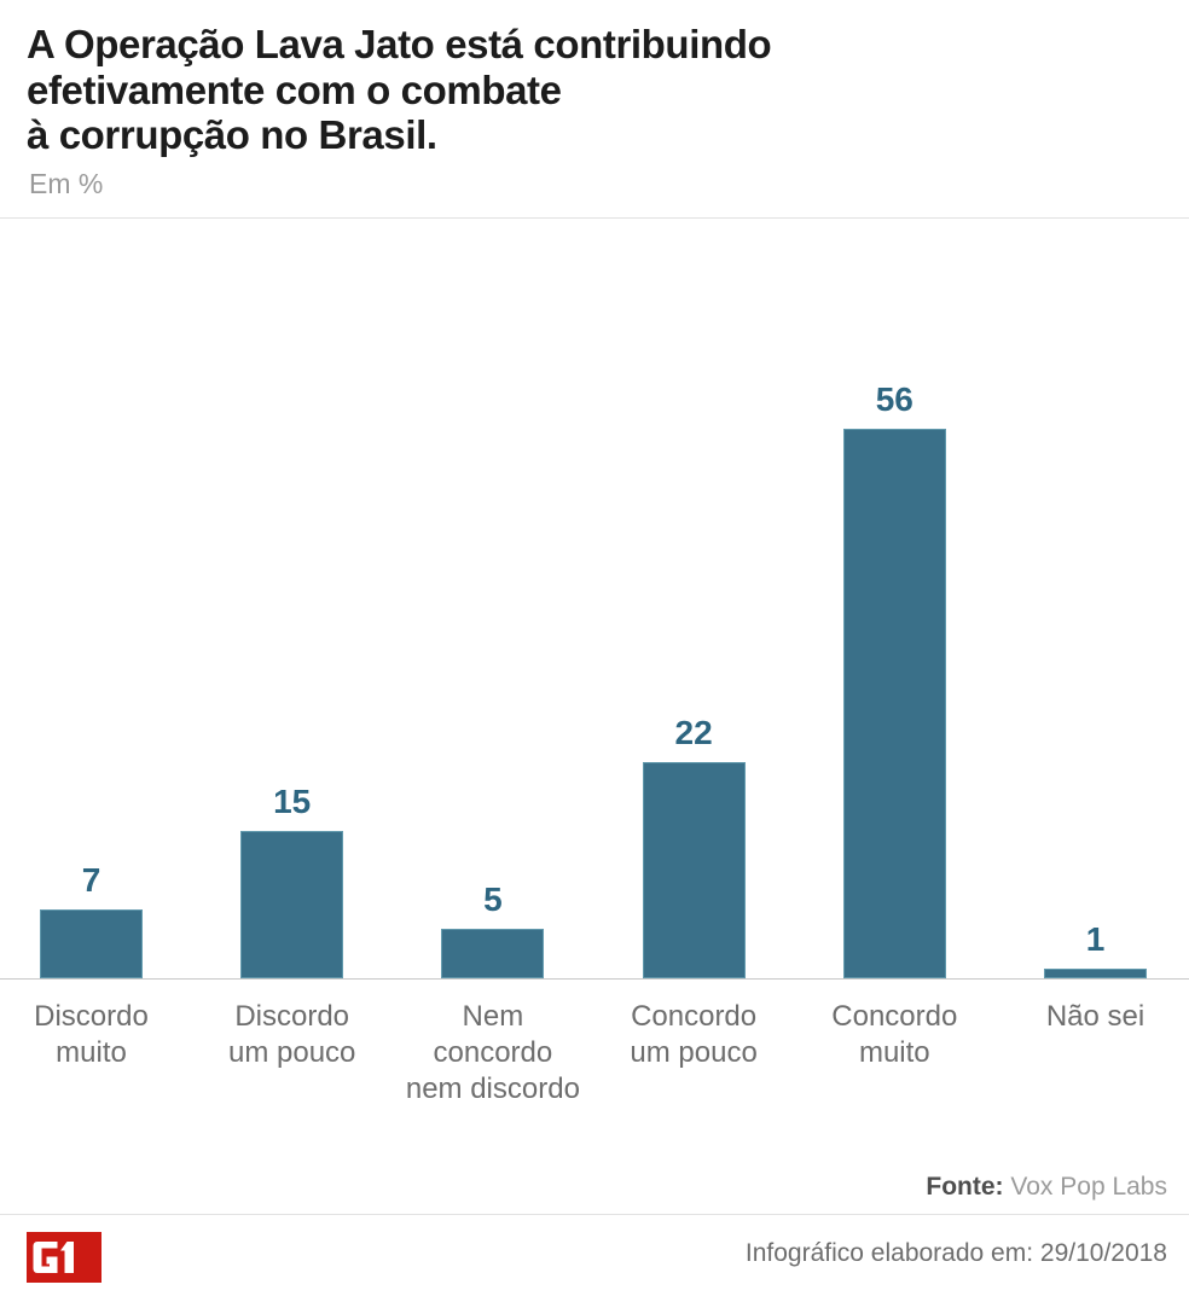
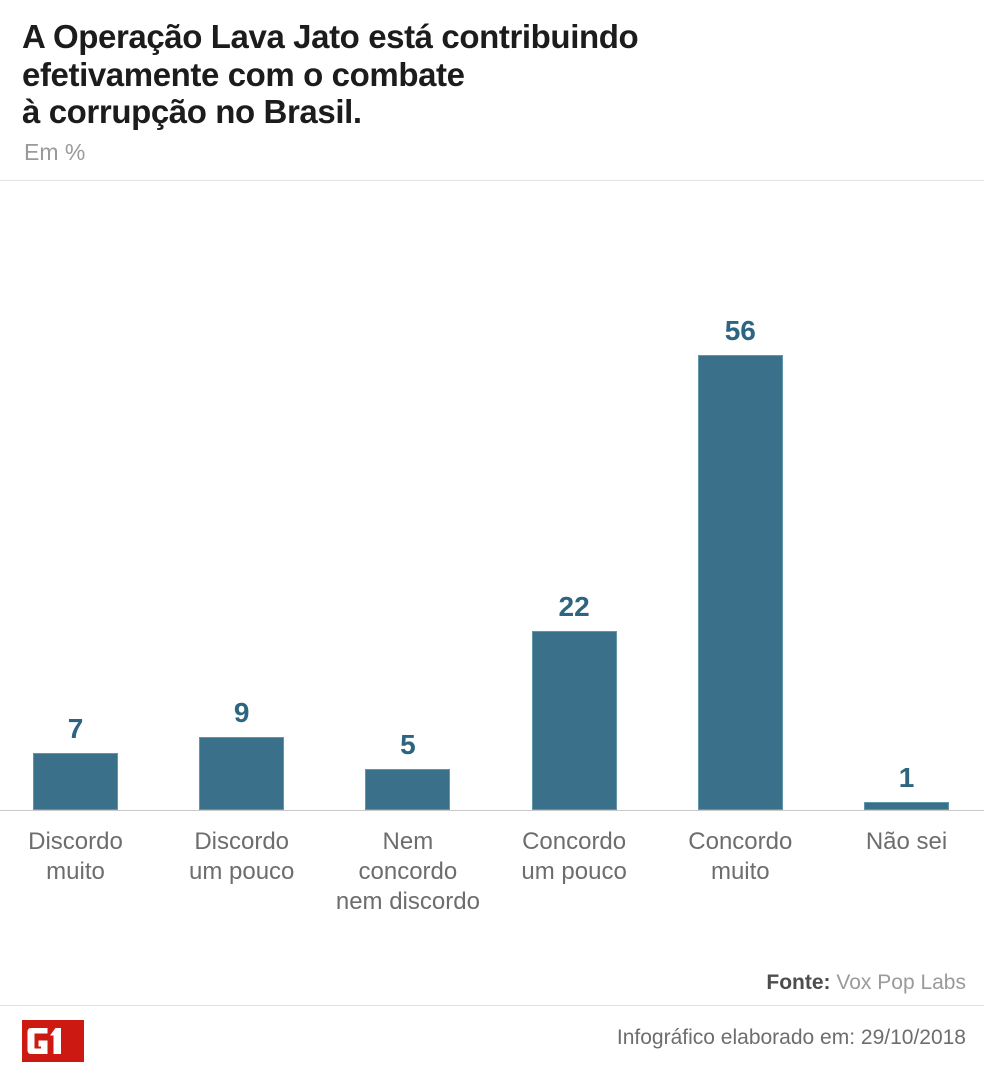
Discordo um pouco: 15 -> 9
